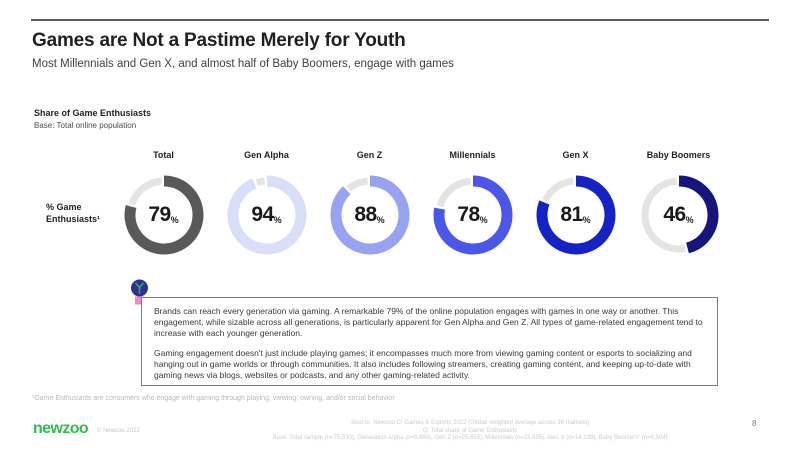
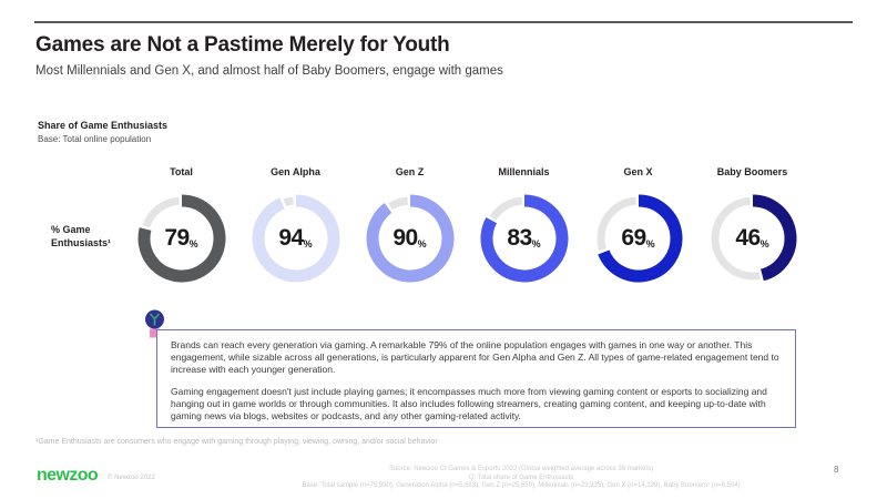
Gen Z: 88 -> 90
Millennials: 78 -> 83
Gen X: 81 -> 69
